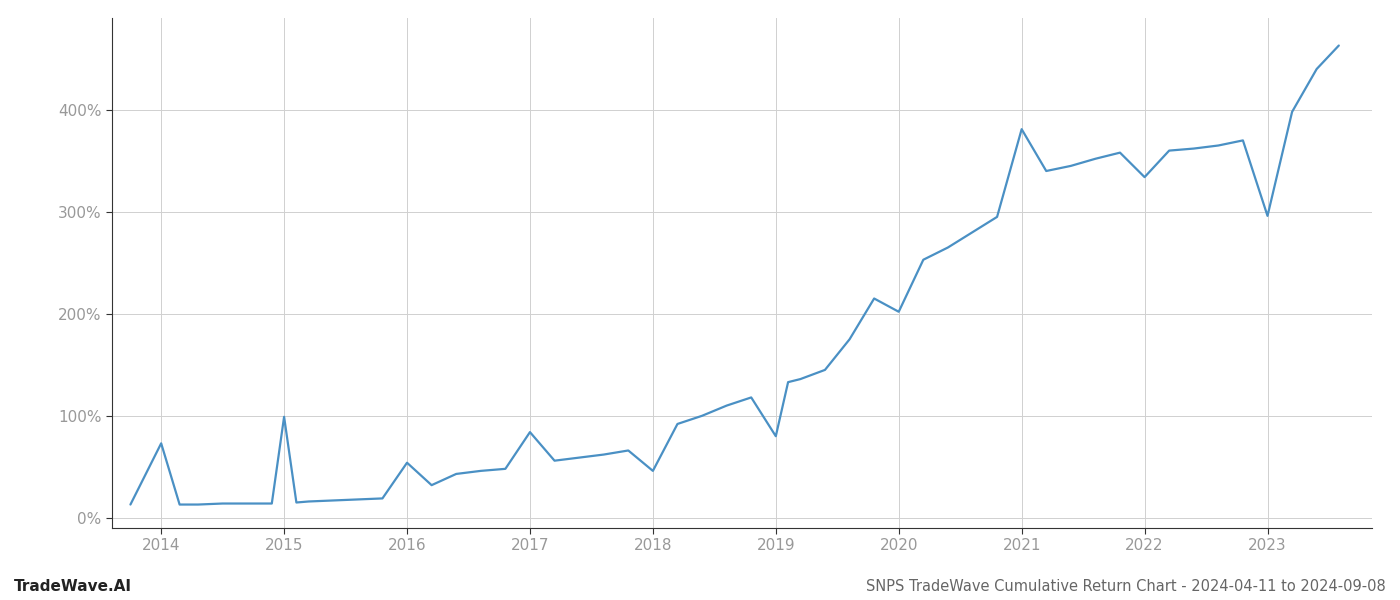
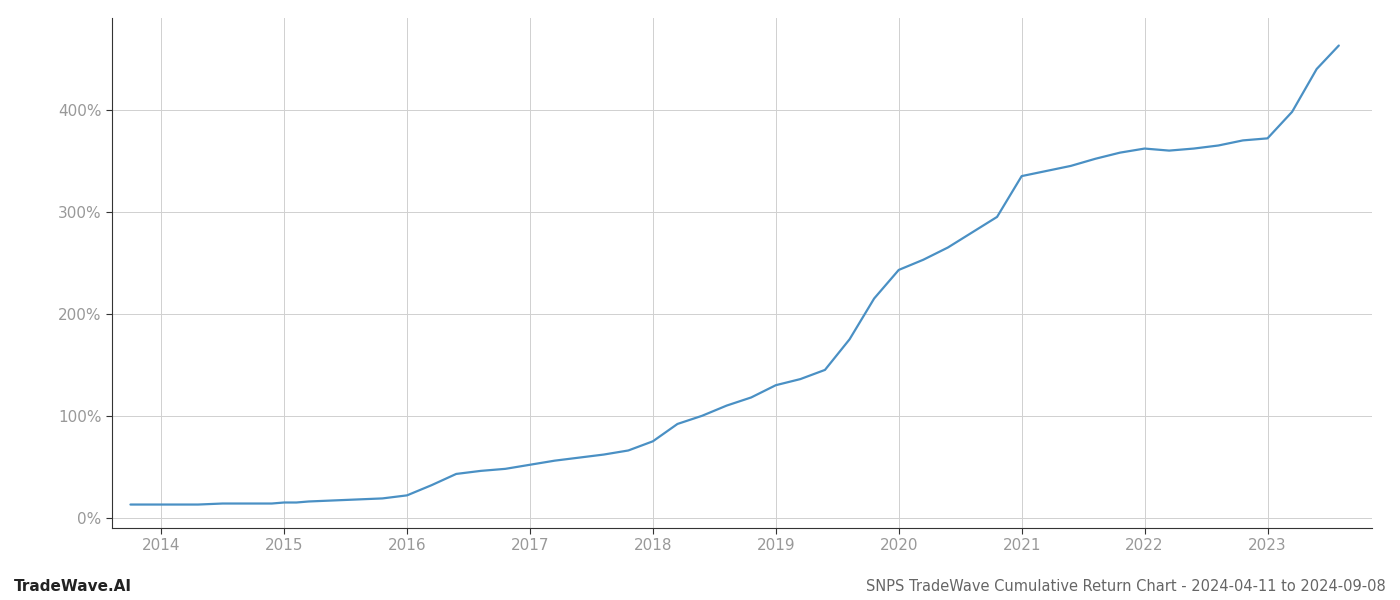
2014: 73% -> 13%
2015: 99% -> 15%
2016: 54% -> 22%
2017: 84% -> 52%
2018: 46% -> 75%
2019: 80% -> 130%
2020: 202% -> 243%
2021: 381% -> 335%
2022: 334% -> 362%
2023: 296% -> 372%
